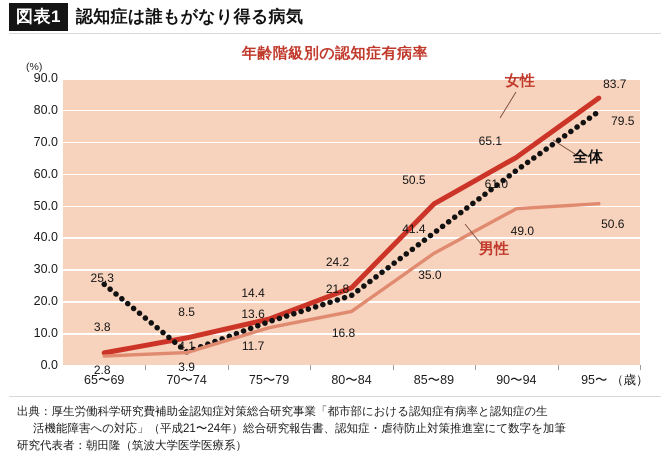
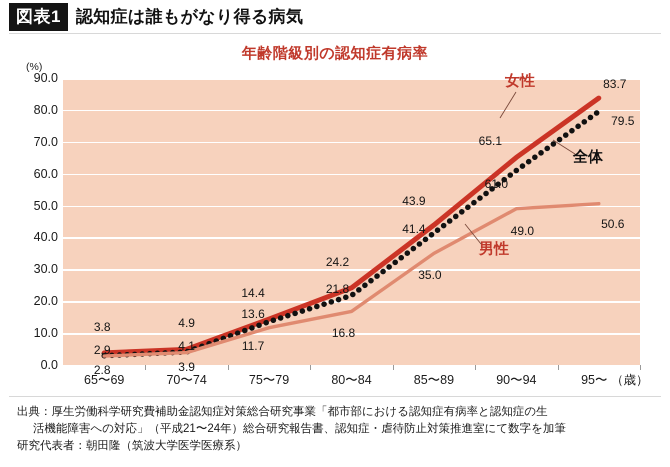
全体/65〜69: 25.3 -> 2.9
女性/70〜74: 8.5 -> 4.9
女性/85〜89: 50.5 -> 43.9
